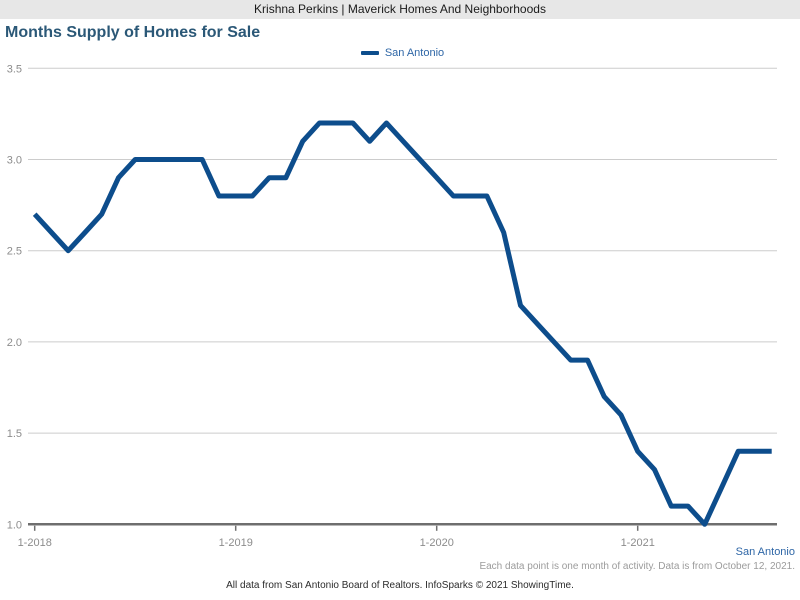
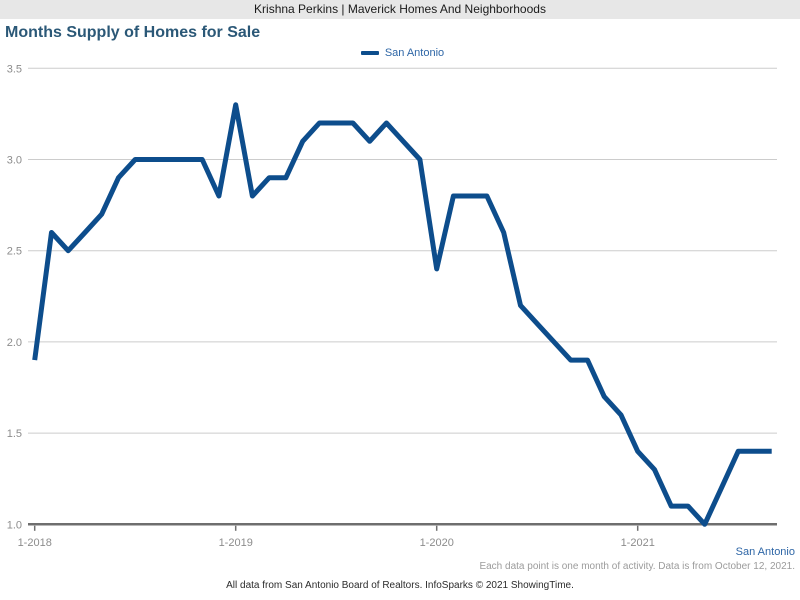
1-2018: 2.7 -> 1.9
1-2019: 2.8 -> 3.3
1-2020: 2.9 -> 2.4
